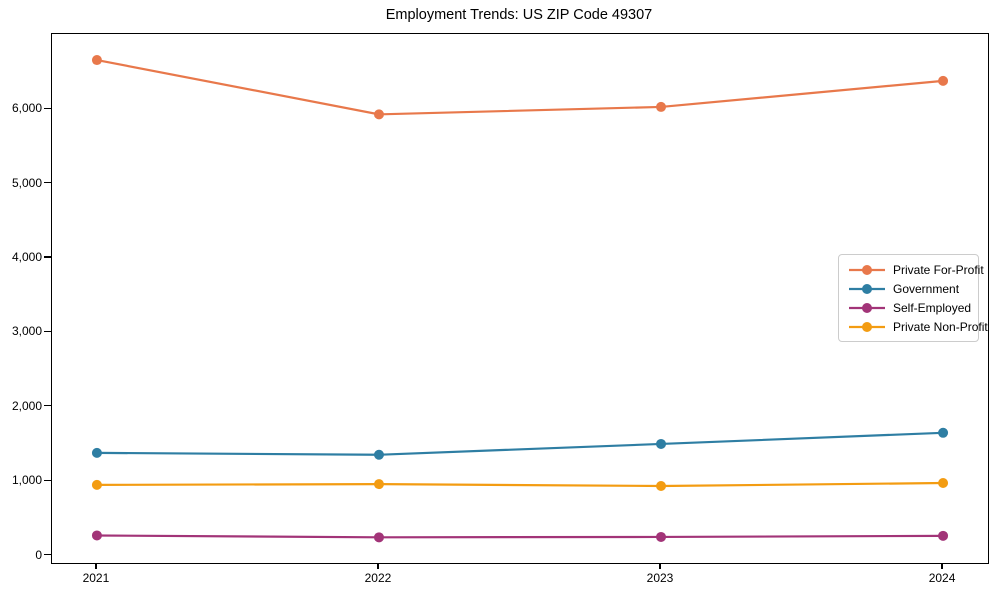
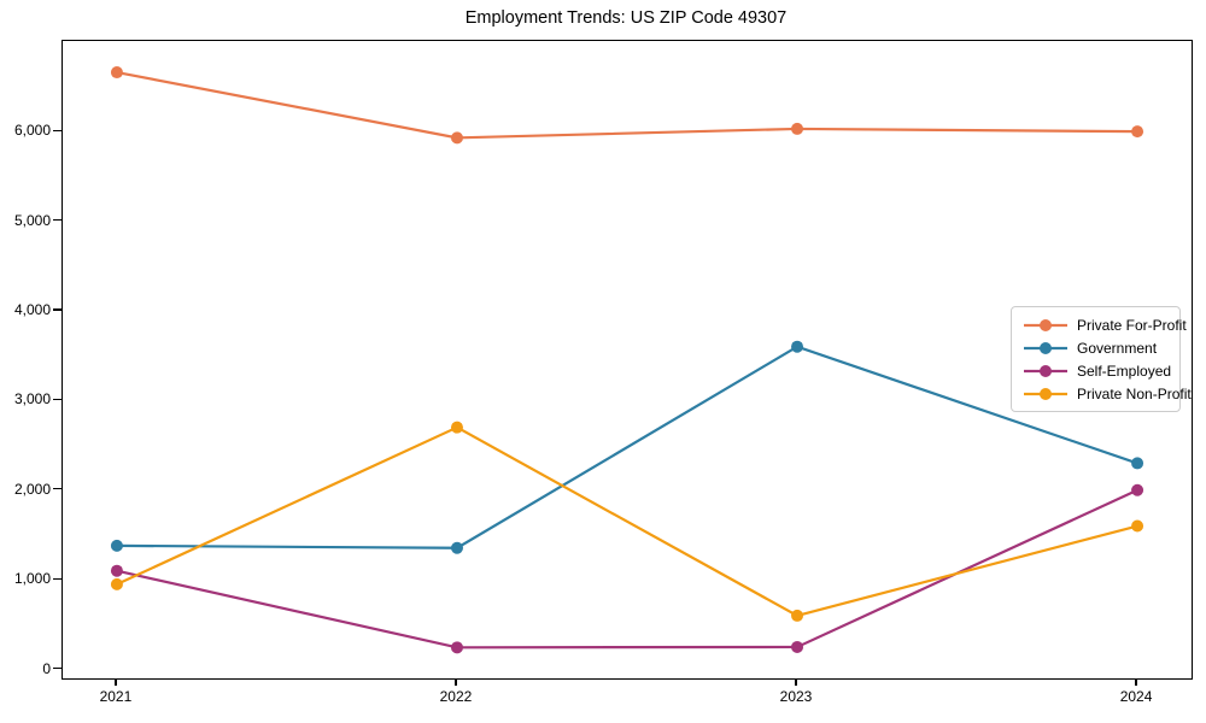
Self-Employed/2021: 300 -> 1100
Private Non-Profit/2022: 1000 -> 2700
Government/2023: 1500 -> 3600
Private Non-Profit/2023: 900 -> 600
Private For-Profit/2024: 6400 -> 6000
Government/2024: 1600 -> 2300
Self-Employed/2024: 300 -> 2000
Private Non-Profit/2024: 1000 -> 1600
